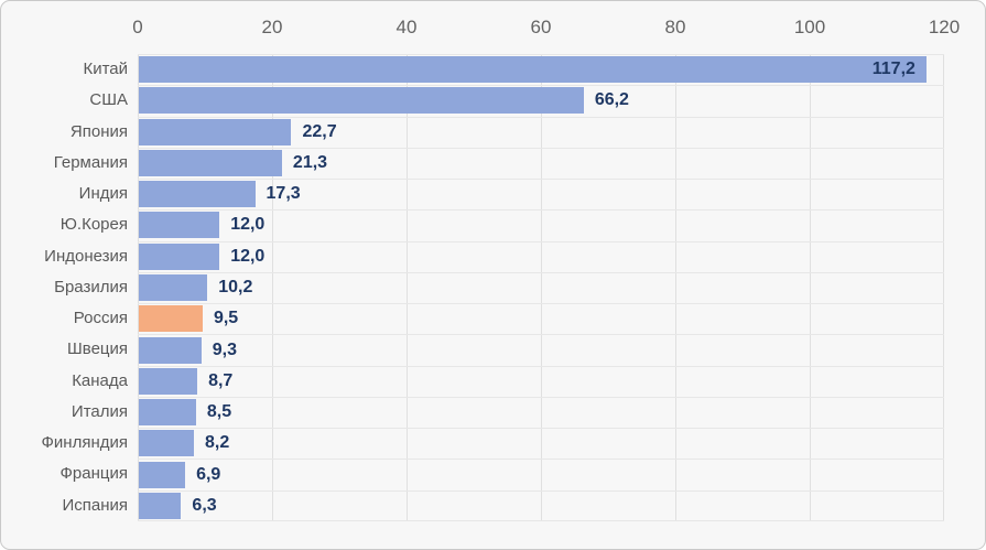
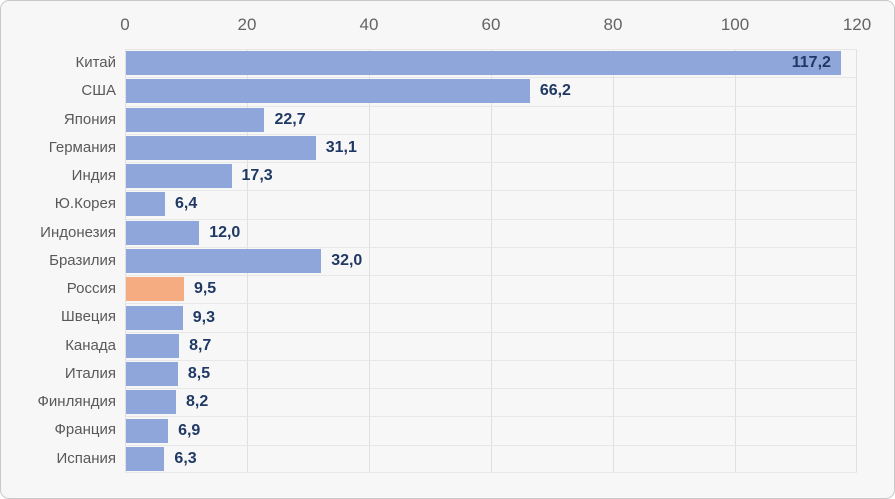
Германия: 21,3 -> 31,1
Ю.Корея: 12,0 -> 6,4
Бразилия: 10,2 -> 32,0
